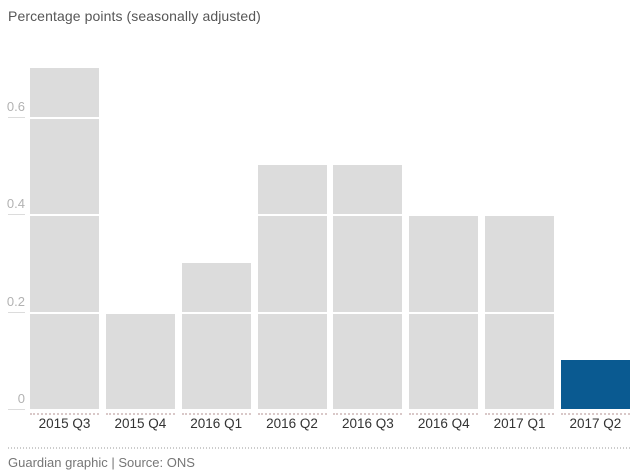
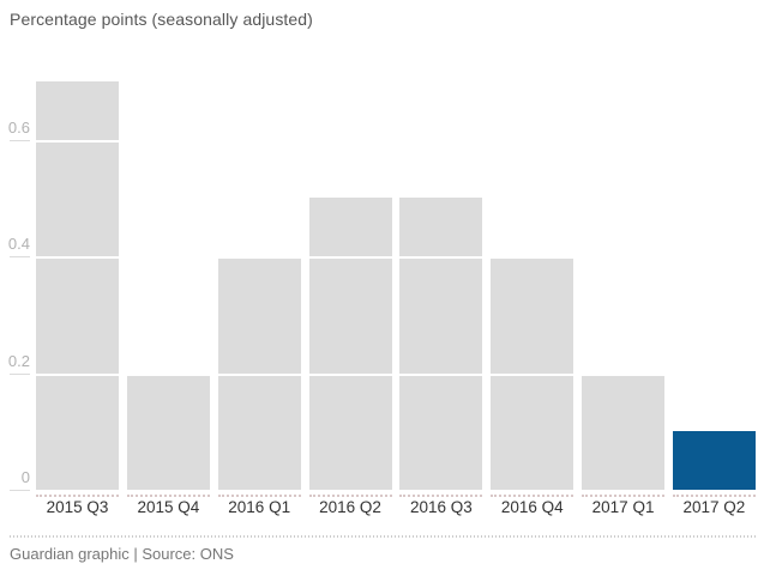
2016 Q1: 0.3 -> 0.4
2017 Q1: 0.4 -> 0.2
